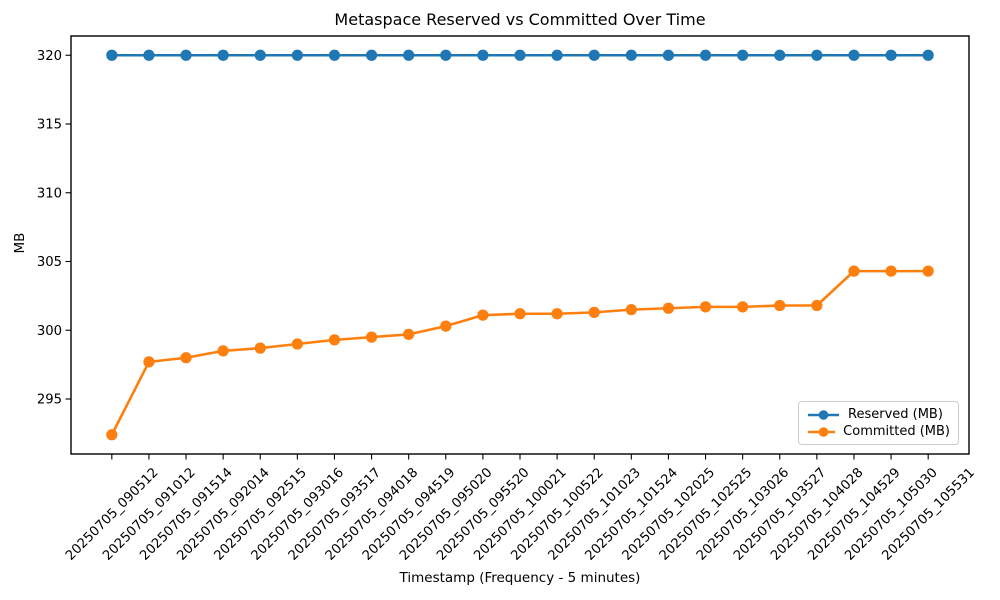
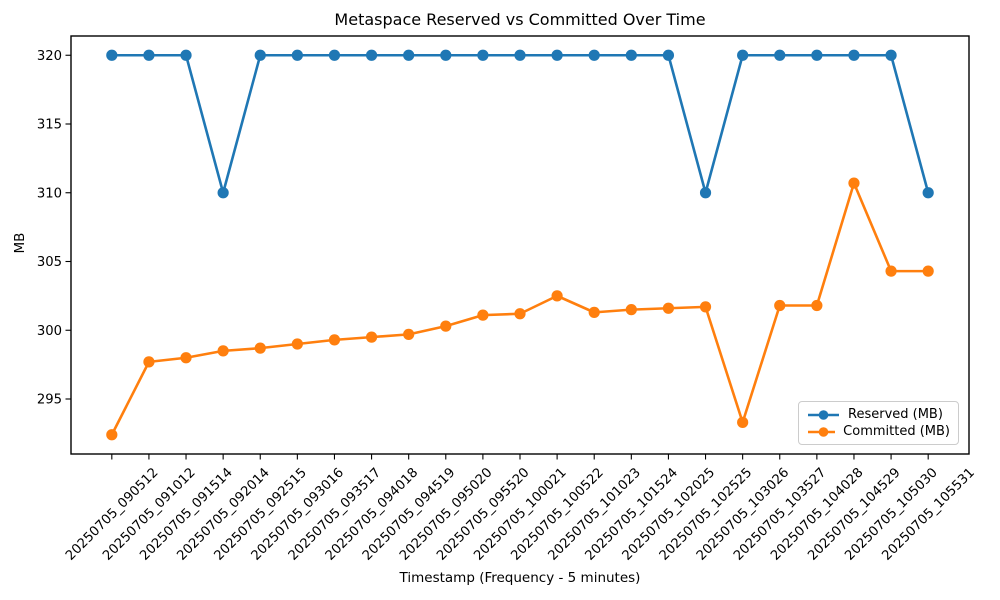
Reserved (MB)/20250705_092014: 320 -> 310
Committed (MB)/20250705_100522: 301.2 -> 302.5
Reserved (MB)/20250705_102525: 320 -> 310
Committed (MB)/20250705_103026: 301.7 -> 293.3
Committed (MB)/20250705_104529: 304.3 -> 310.7
Reserved (MB)/20250705_105531: 320 -> 310
